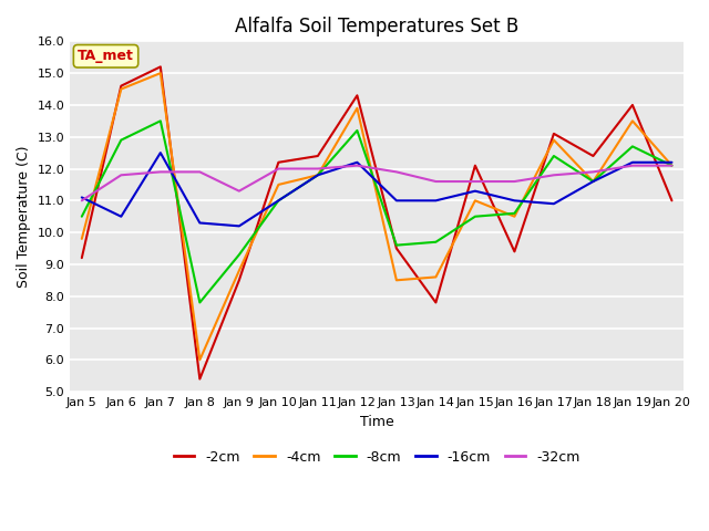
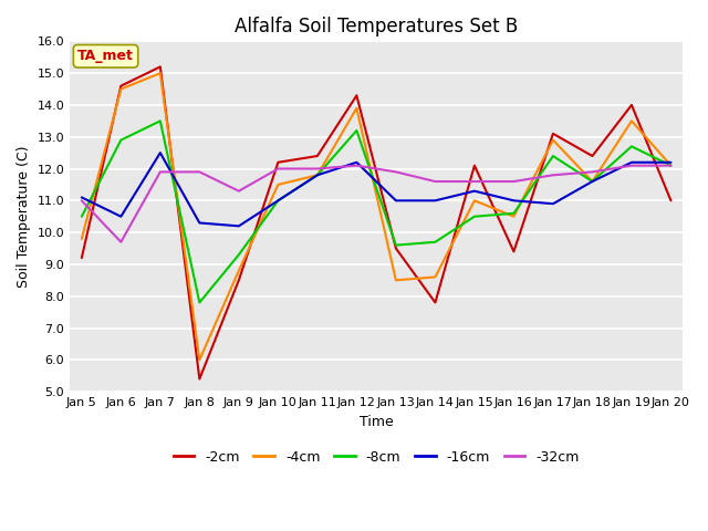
-32cm/Jan 6: 11.8 -> 9.7
